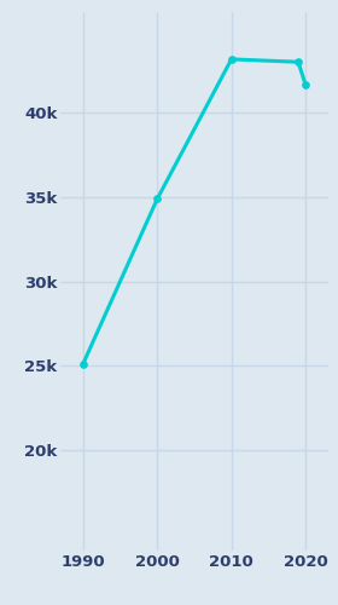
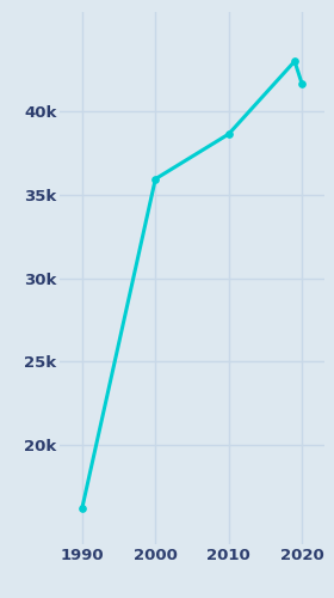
1990: 25.1k -> 16.2k
2000: 34.9k -> 36.0k
2010: 43.2k -> 38.7k
